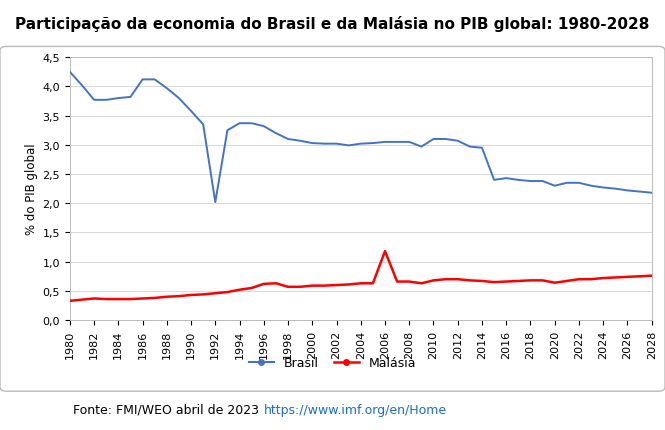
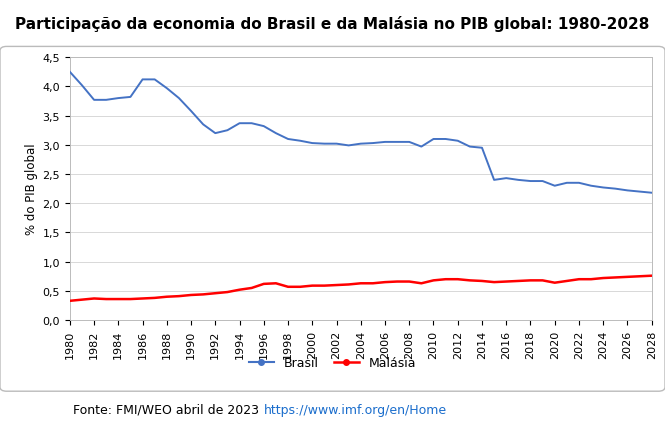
Brasil/1992: 2,02 -> 3,20
Malásia/2006: 1,18 -> 0,65
